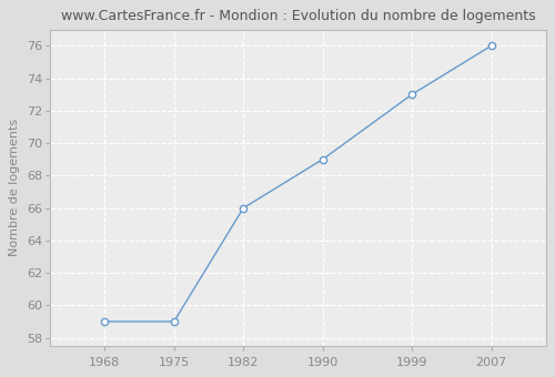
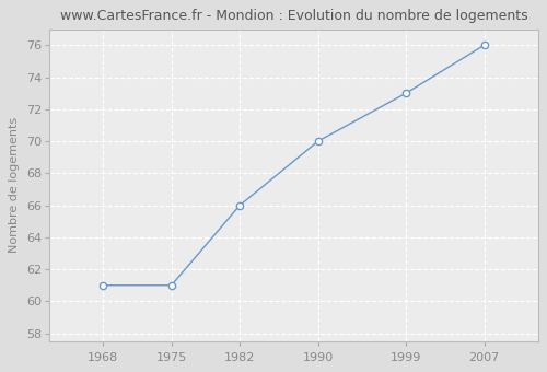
1968: 59 -> 61
1975: 59 -> 61
1990: 69 -> 70
